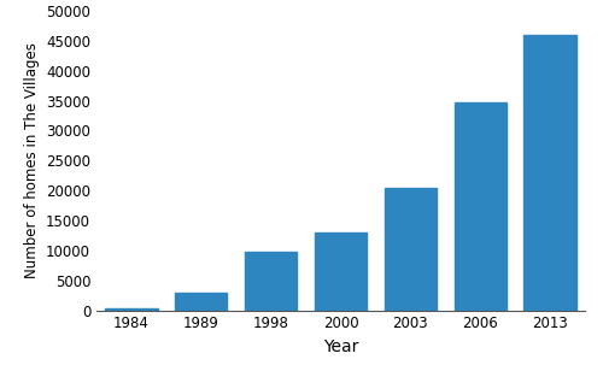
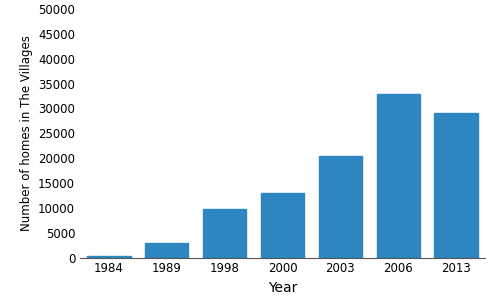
2006: 34800 -> 33000
2013: 46000 -> 29000
